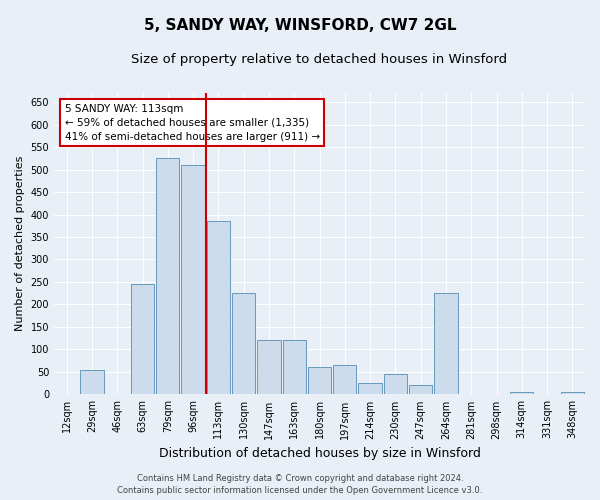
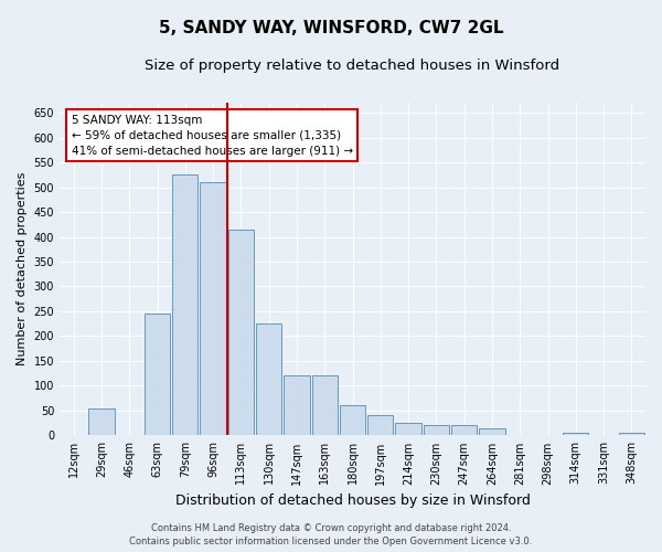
113sqm: 385 -> 415
197sqm: 65 -> 40
230sqm: 45 -> 20
264sqm: 225 -> 15
